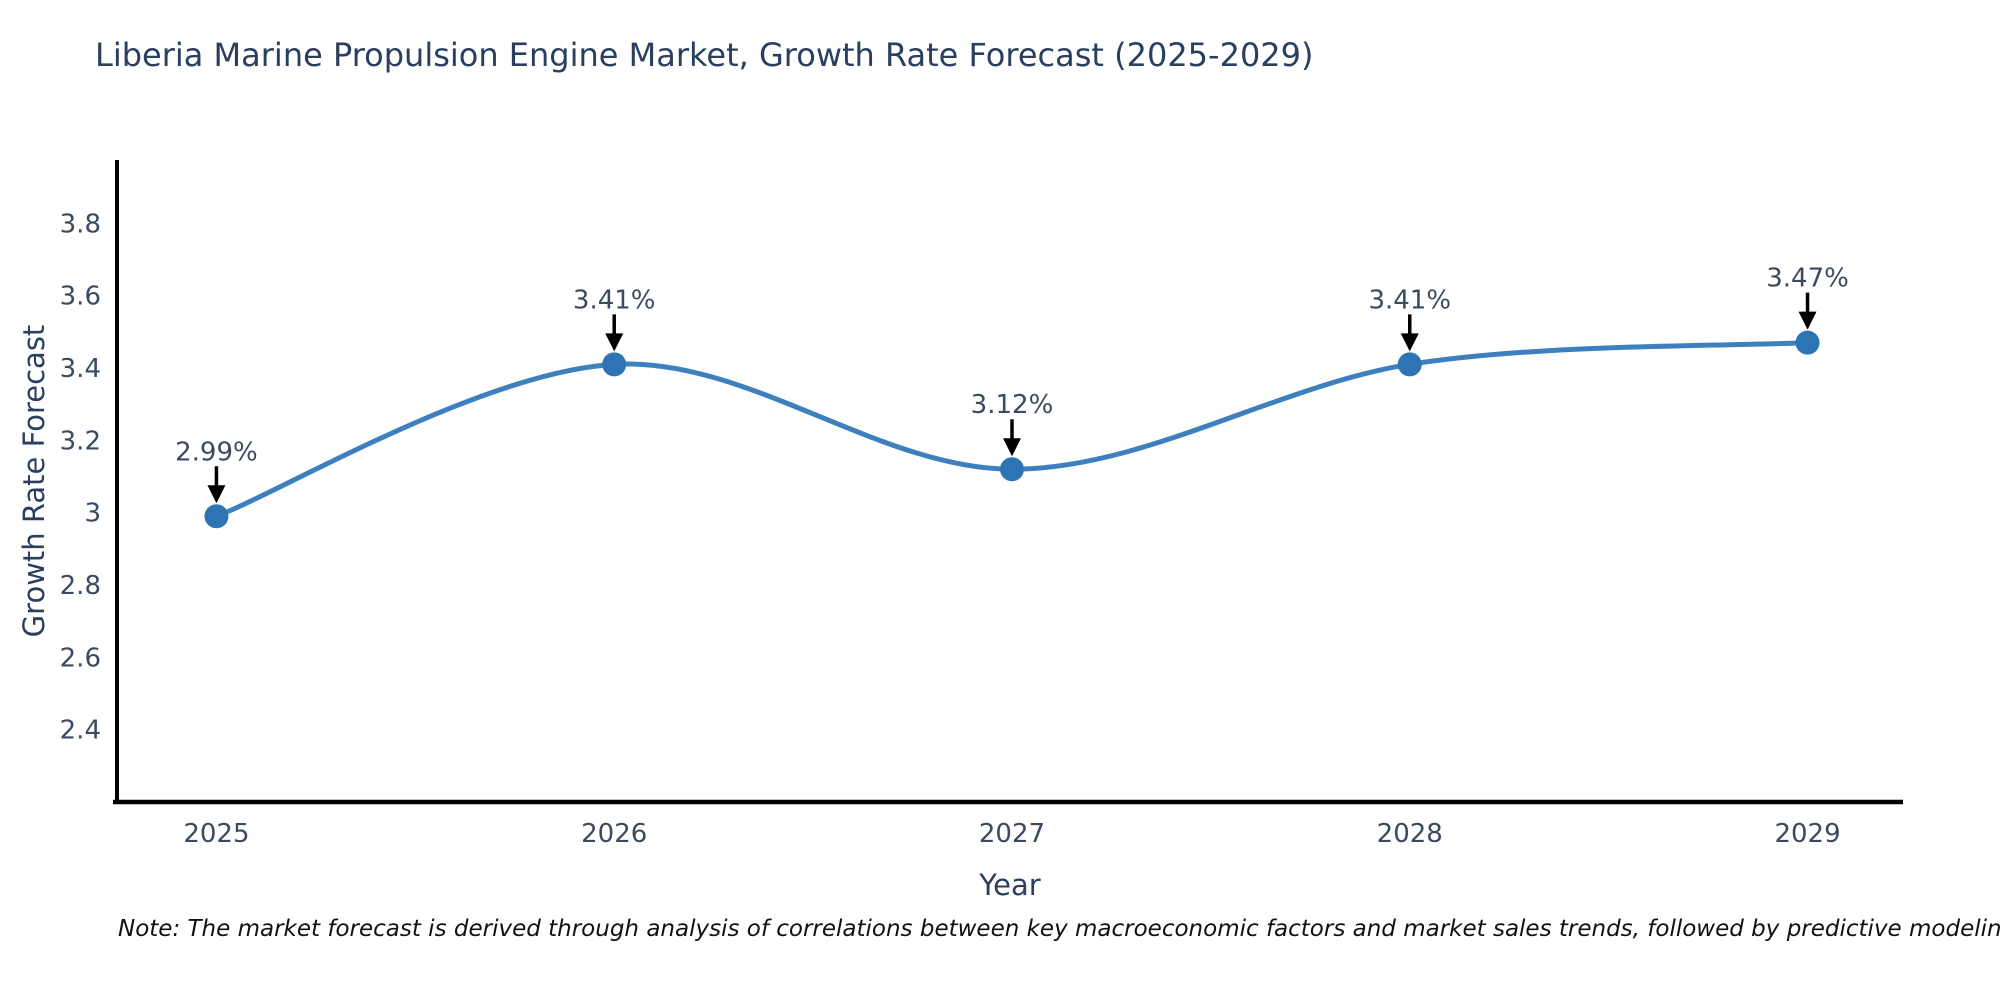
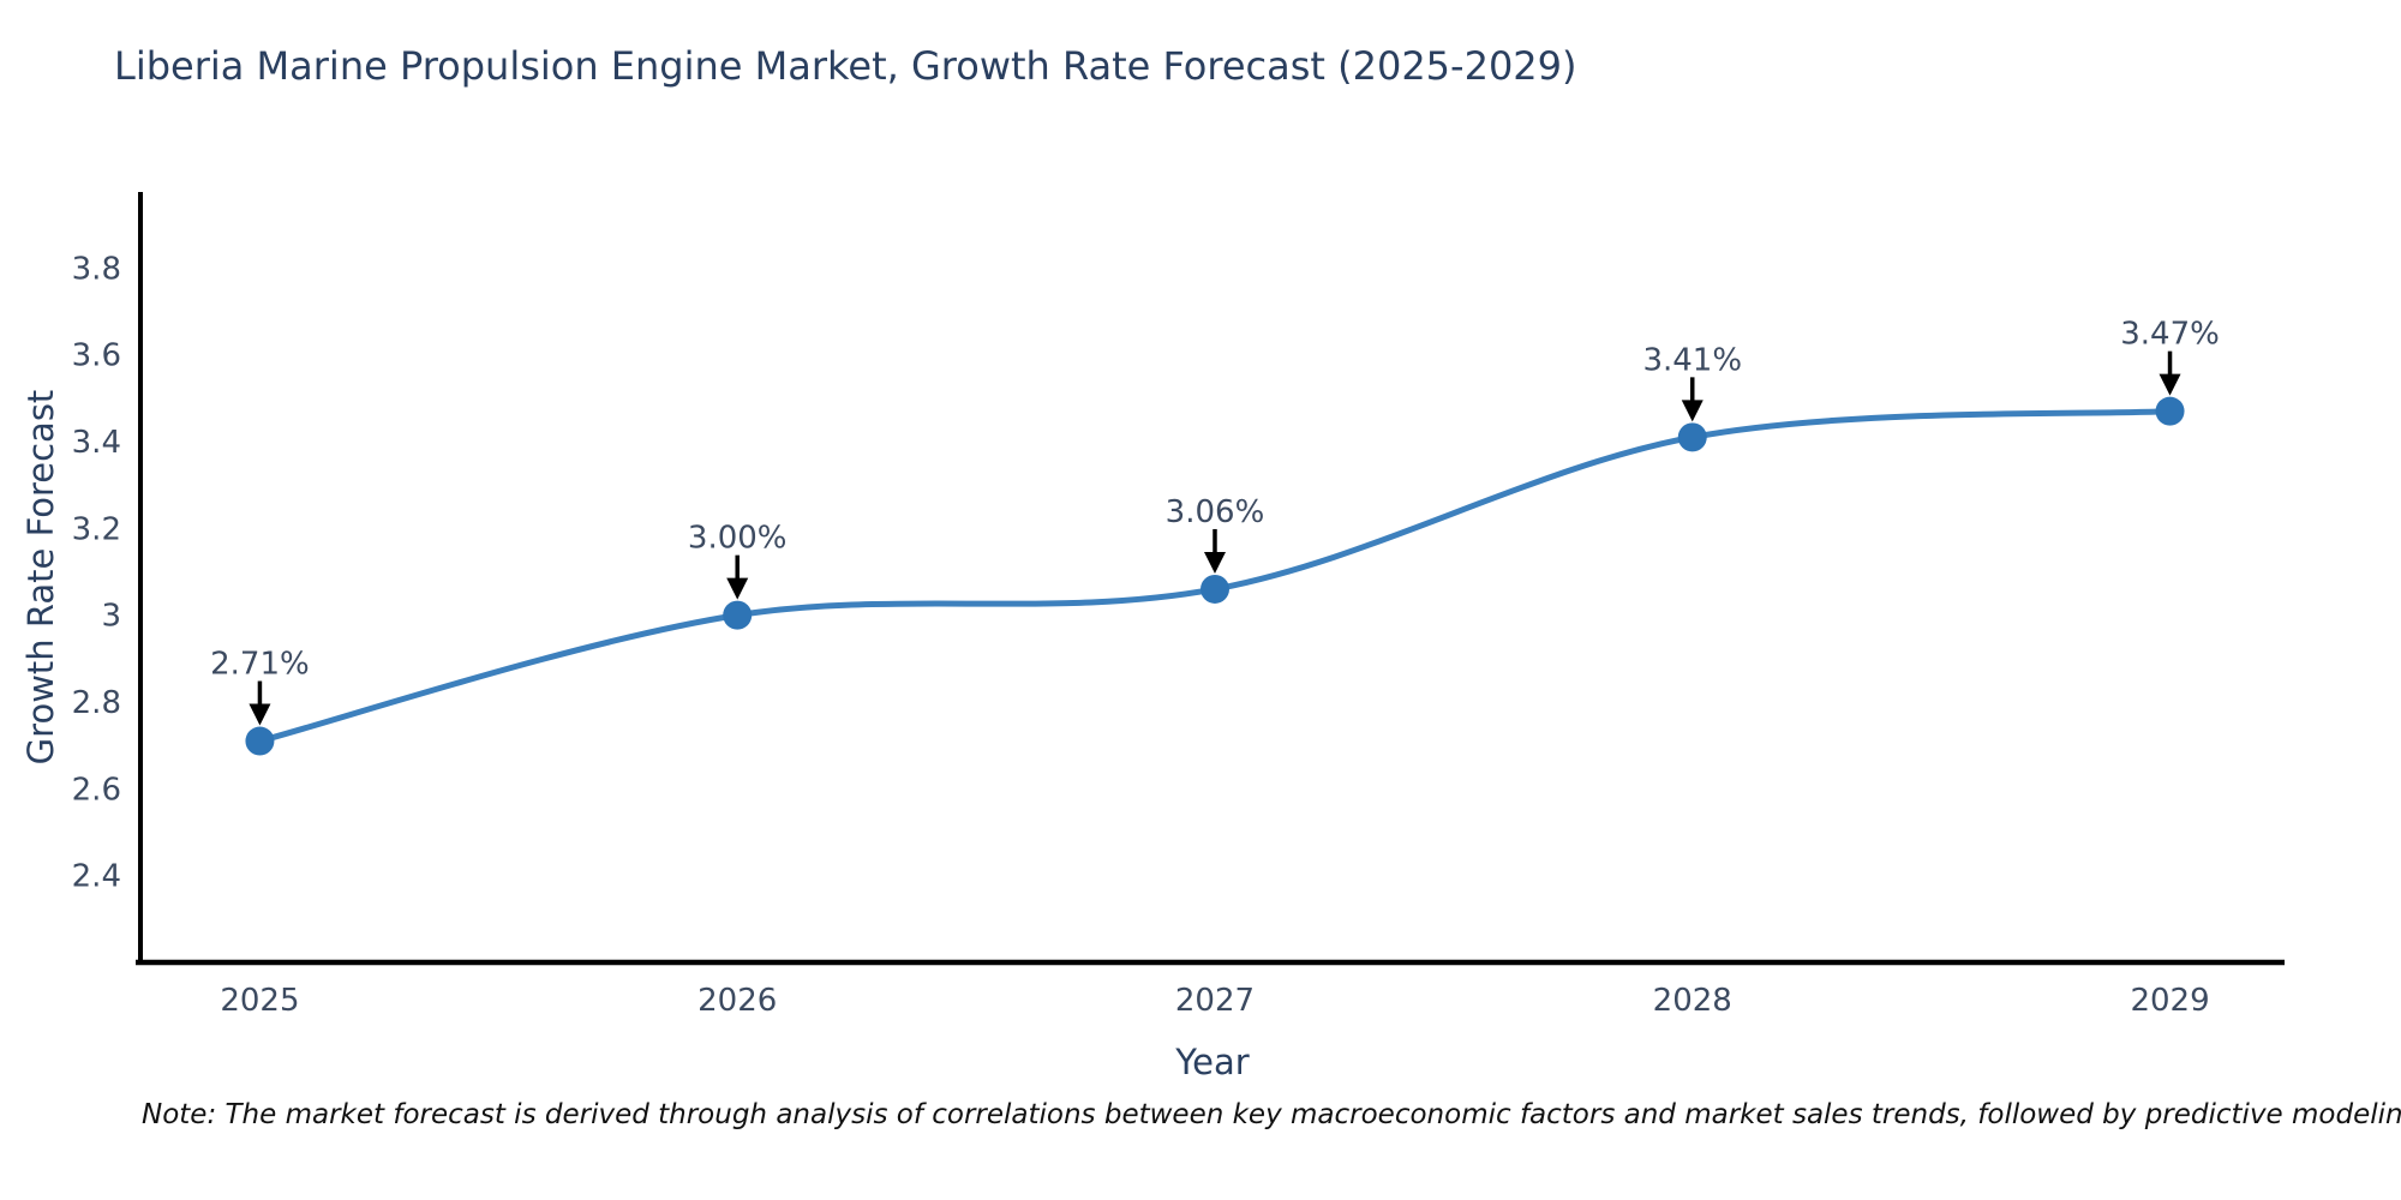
2025: 2.99% -> 2.71%
2026: 3.41% -> 3.00%
2027: 3.12% -> 3.06%
